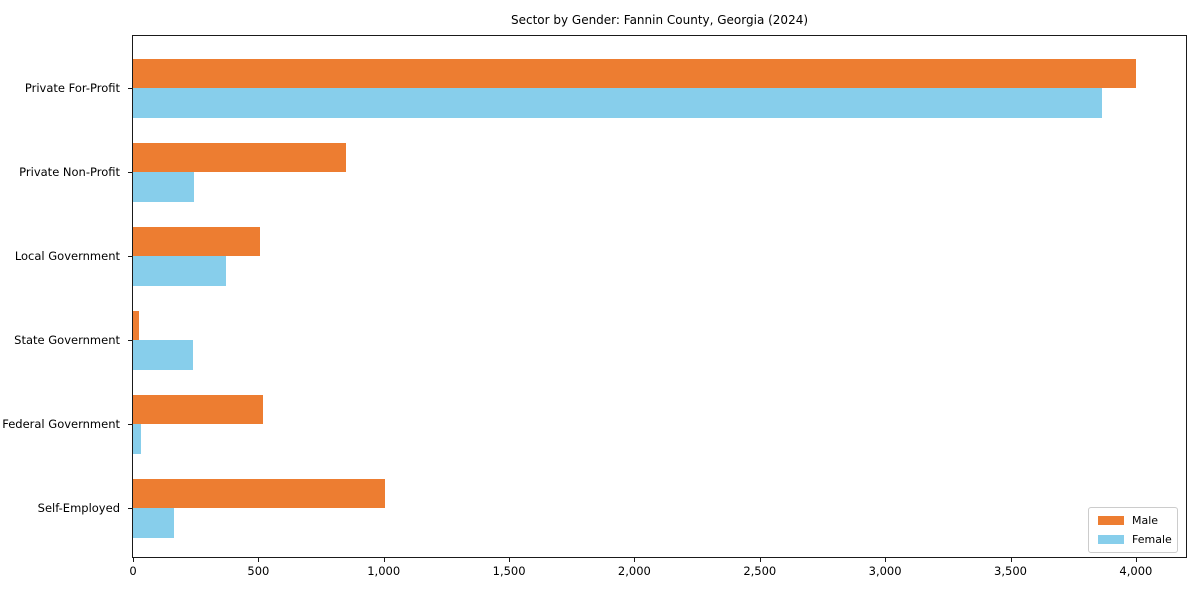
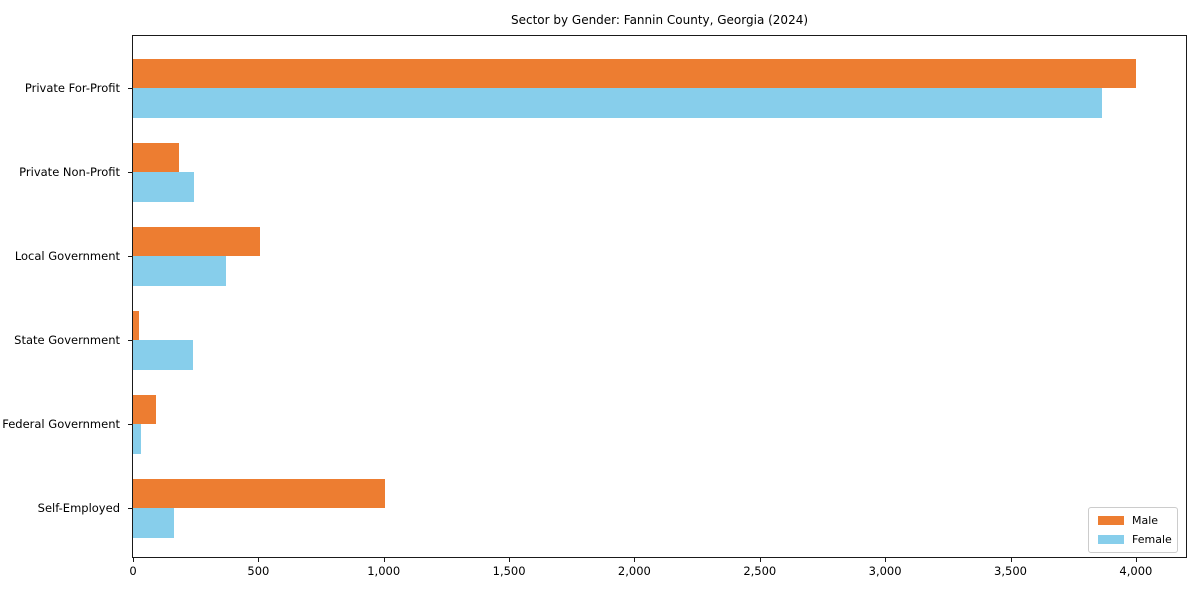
Male/Private Non-Profit: 850 -> 180
Male/Federal Government: 520 -> 90
